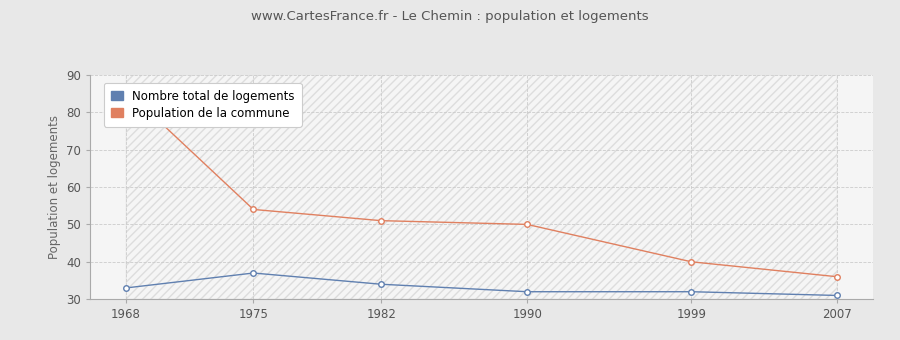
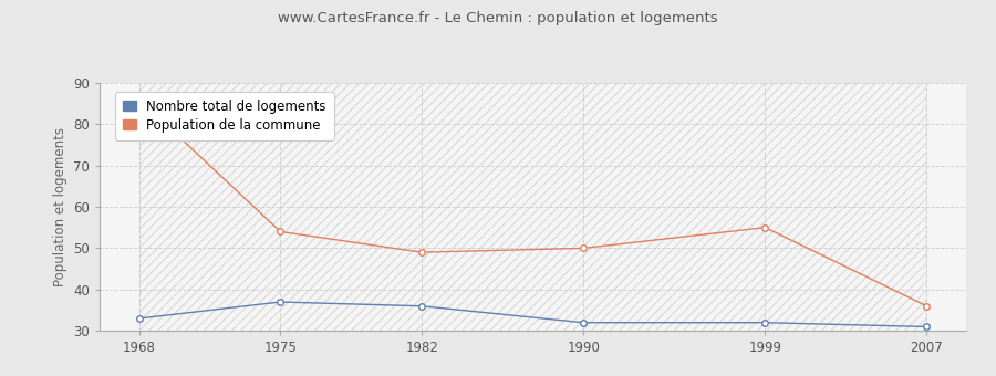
Nombre total de logements/1982: 34 -> 36
Population de la commune/1982: 51 -> 49
Population de la commune/1999: 40 -> 55
